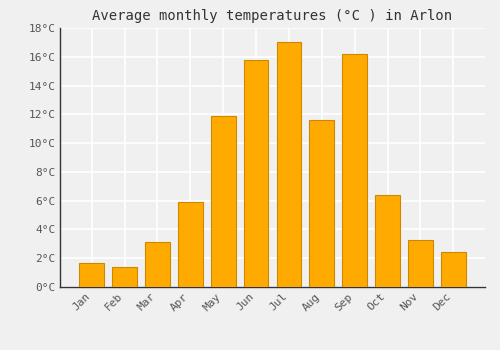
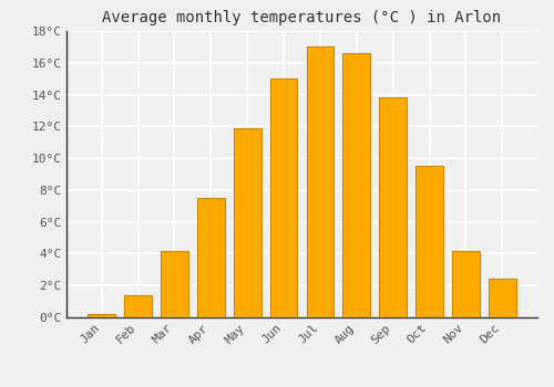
Jan: 1.7°C -> 0.2°C
Mar: 3.1°C -> 4.2°C
Apr: 5.9°C -> 7.5°C
Jun: 15.8°C -> 15.0°C
Aug: 11.6°C -> 16.6°C
Sep: 16.2°C -> 13.8°C
Oct: 6.4°C -> 9.5°C
Nov: 3.3°C -> 4.2°C
